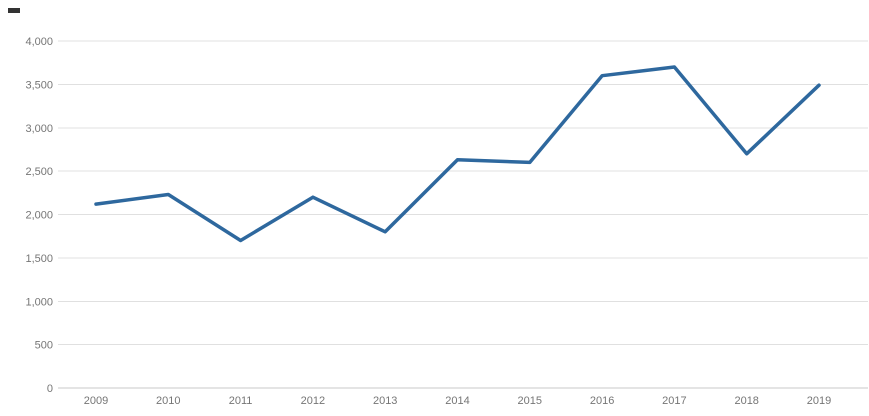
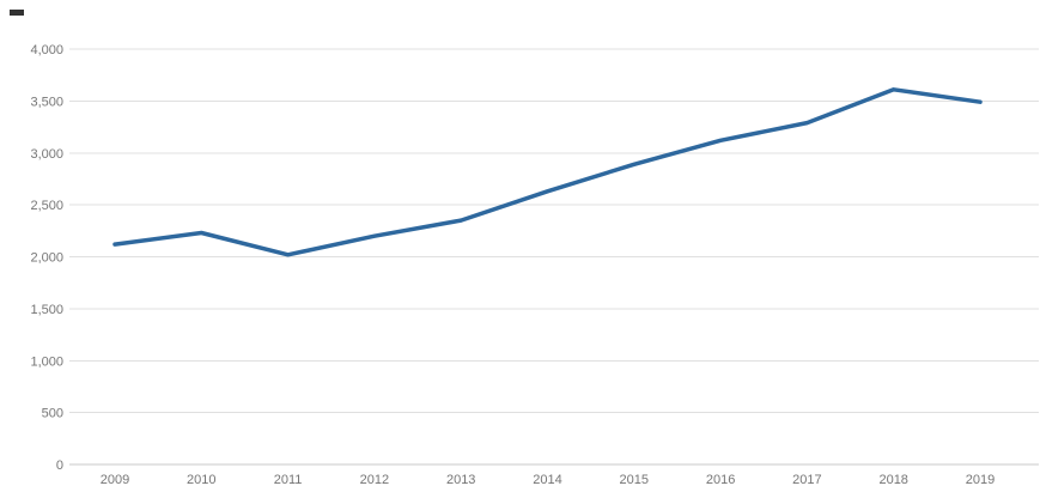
2011: 1700 -> 2000
2013: 1800 -> 2400
2015: 2600 -> 2900
2016: 3600 -> 3100
2017: 3700 -> 3300
2018: 2700 -> 3600
